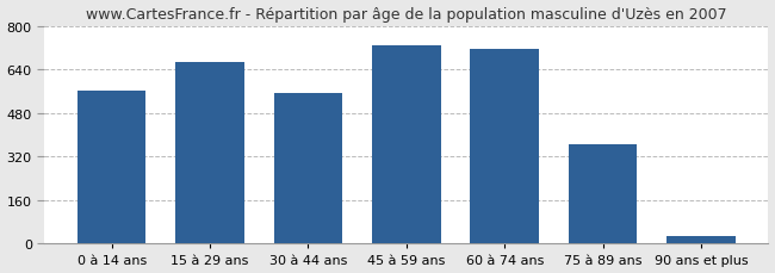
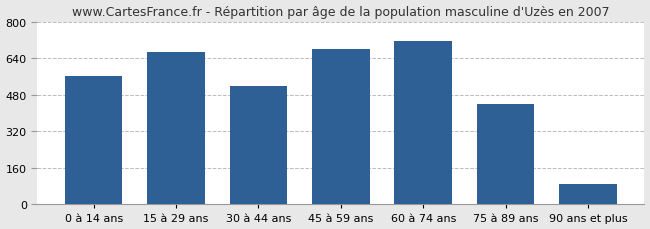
30 à 44 ans: 555 -> 520
45 à 59 ans: 730 -> 680
75 à 89 ans: 365 -> 440
90 ans et plus: 30 -> 90
